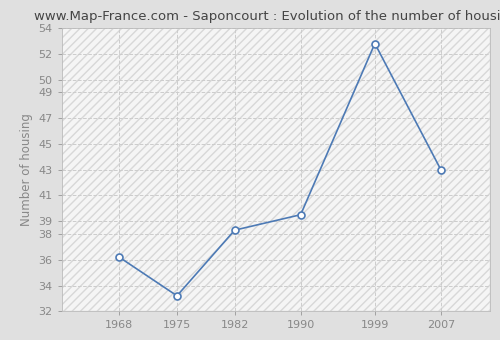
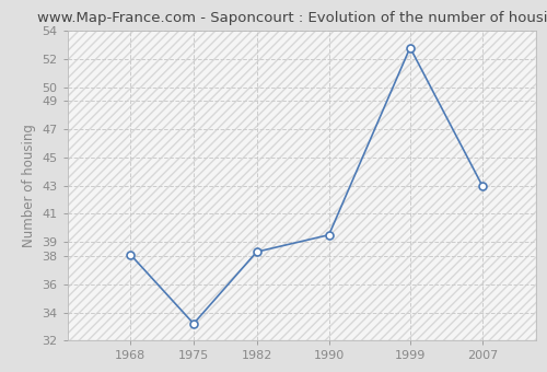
1968: 36.2 -> 38.1
